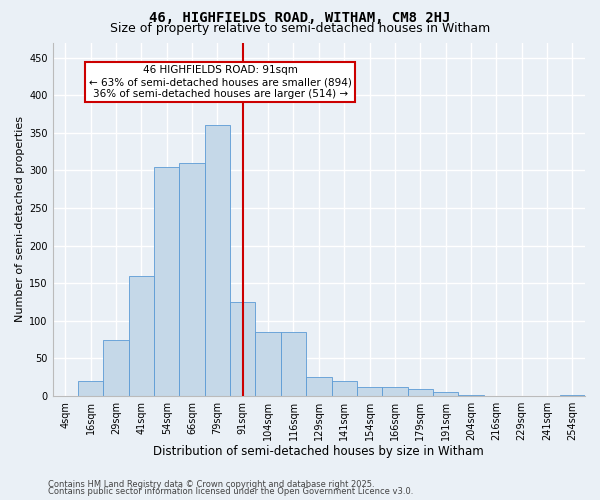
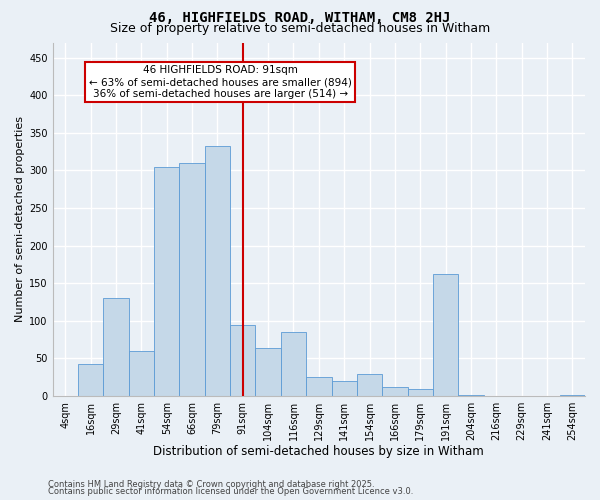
16sqm: 20 -> 42
29sqm: 75 -> 130
41sqm: 160 -> 60
79sqm: 360 -> 332
91sqm: 125 -> 94
104sqm: 85 -> 64
154sqm: 12 -> 30
191sqm: 5 -> 162
